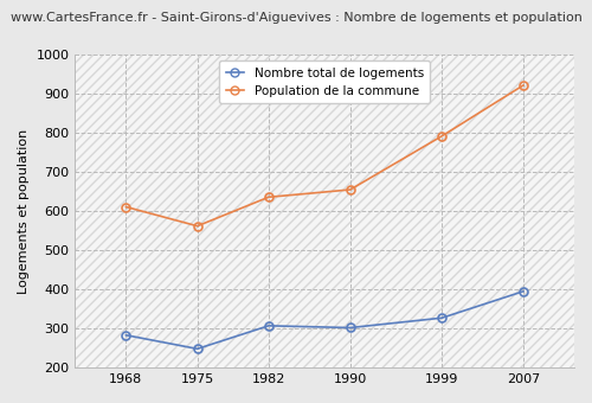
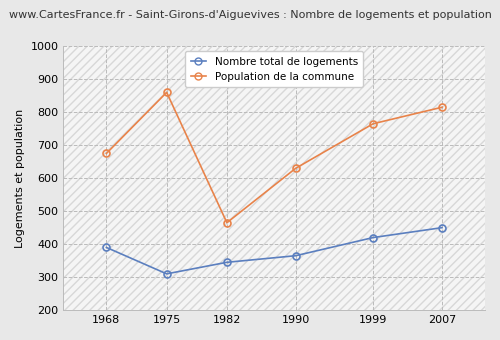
Nombre total de logements/1968: 283 -> 390
Population de la commune/1968: 611 -> 675
Nombre total de logements/1975: 248 -> 310
Population de la commune/1975: 562 -> 860
Nombre total de logements/1982: 307 -> 345
Population de la commune/1982: 636 -> 465
Nombre total de logements/1990: 302 -> 365
Population de la commune/1990: 655 -> 630
Nombre total de logements/1999: 327 -> 420
Population de la commune/1999: 792 -> 765
Nombre total de logements/2007: 395 -> 450
Population de la commune/2007: 922 -> 815
